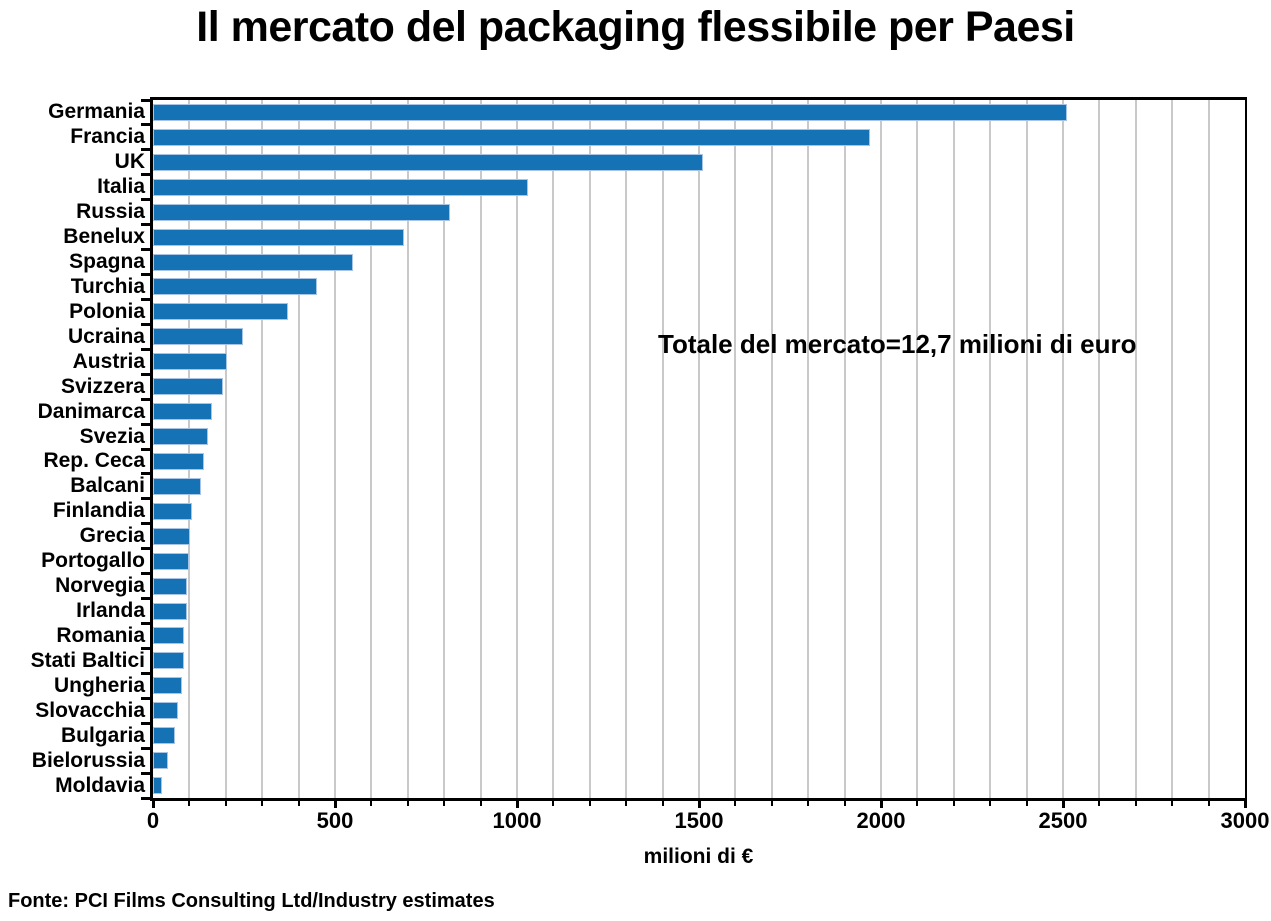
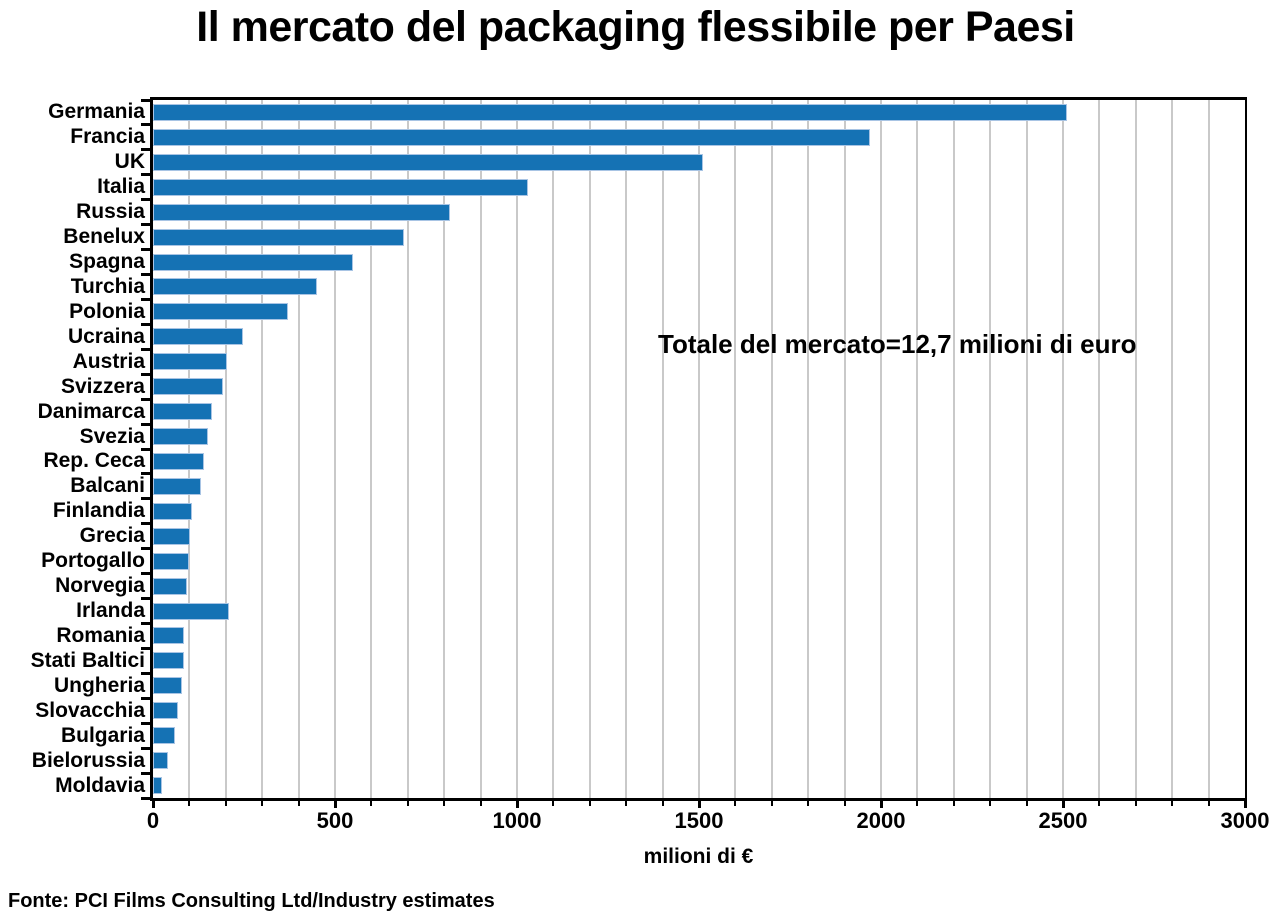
Irlanda: 90 -> 210
